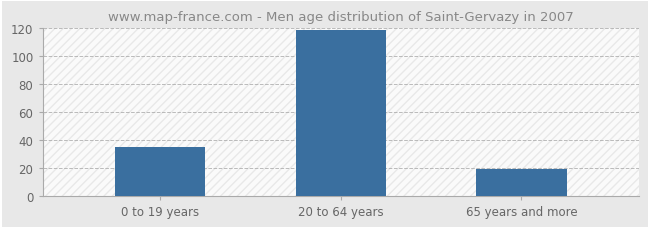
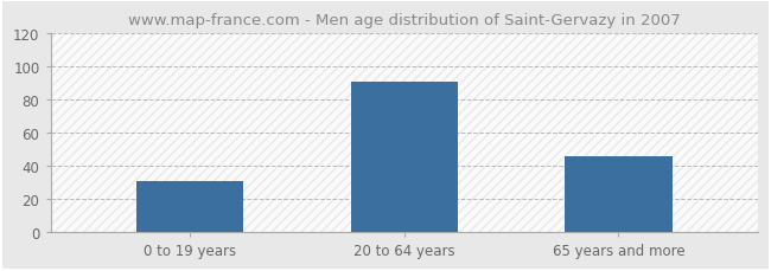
0 to 19 years: 35 -> 31
20 to 64 years: 119 -> 91
65 years and more: 19 -> 46
